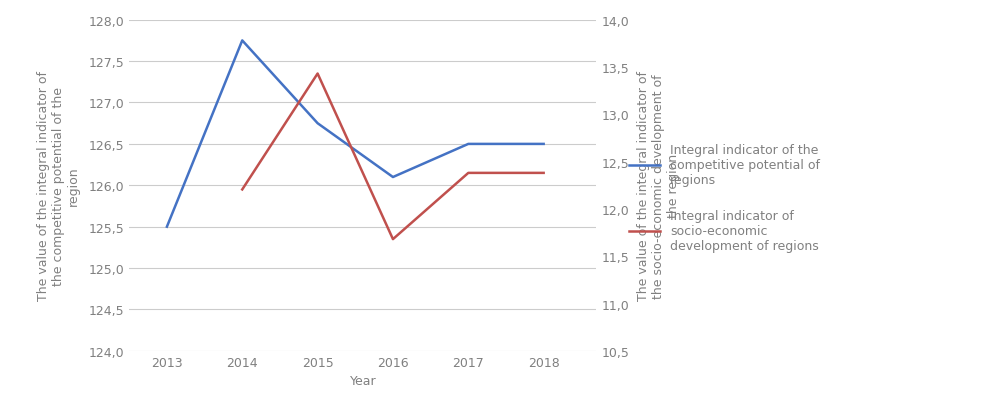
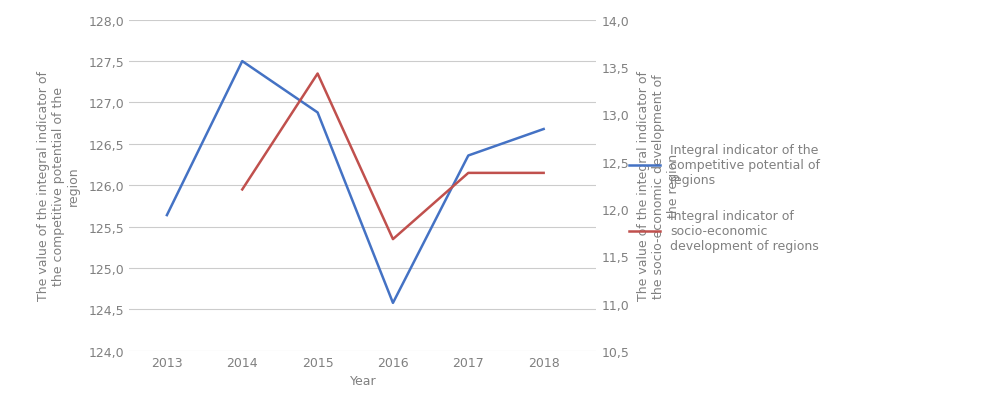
Integral indicator of the competitive potential of regions/2013: 125,50 -> 125,64
Integral indicator of the competitive potential of regions/2014: 127,75 -> 127,50
Integral indicator of the competitive potential of regions/2015: 126,75 -> 126,88
Integral indicator of the competitive potential of regions/2016: 126,10 -> 124,58
Integral indicator of the competitive potential of regions/2017: 126,50 -> 126,36
Integral indicator of the competitive potential of regions/2018: 126,50 -> 126,68
